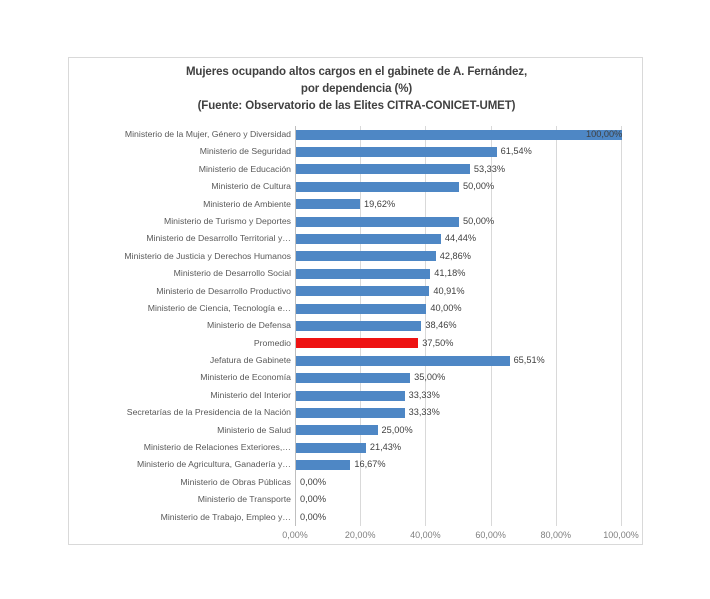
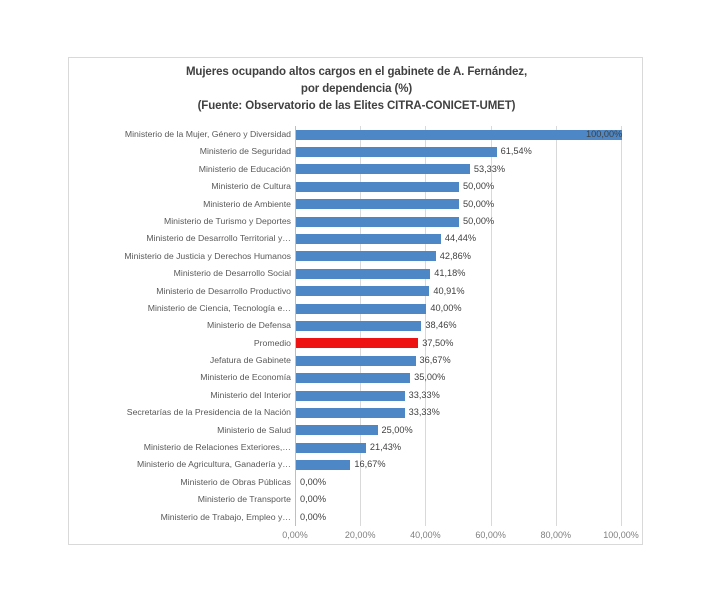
Ministerio de Ambiente: 19,62% -> 50,00%
Jefatura de Gabinete: 65,51% -> 36,67%
